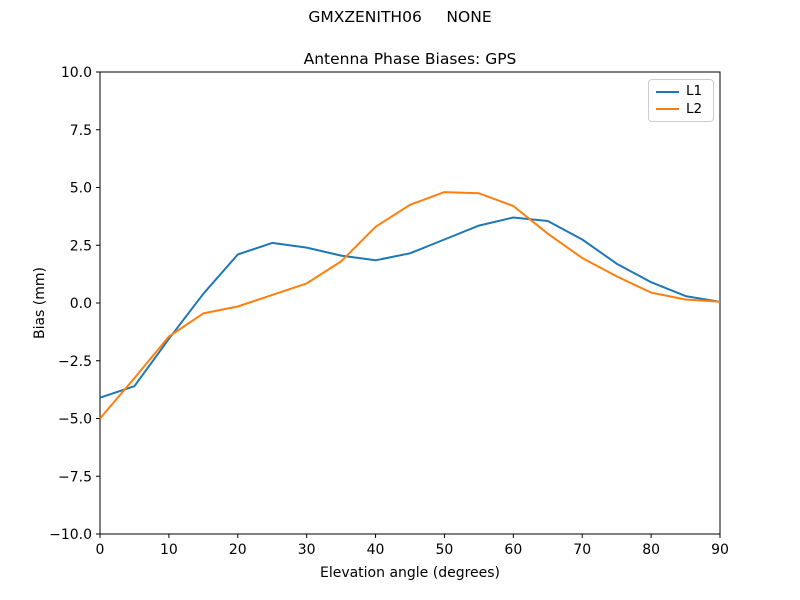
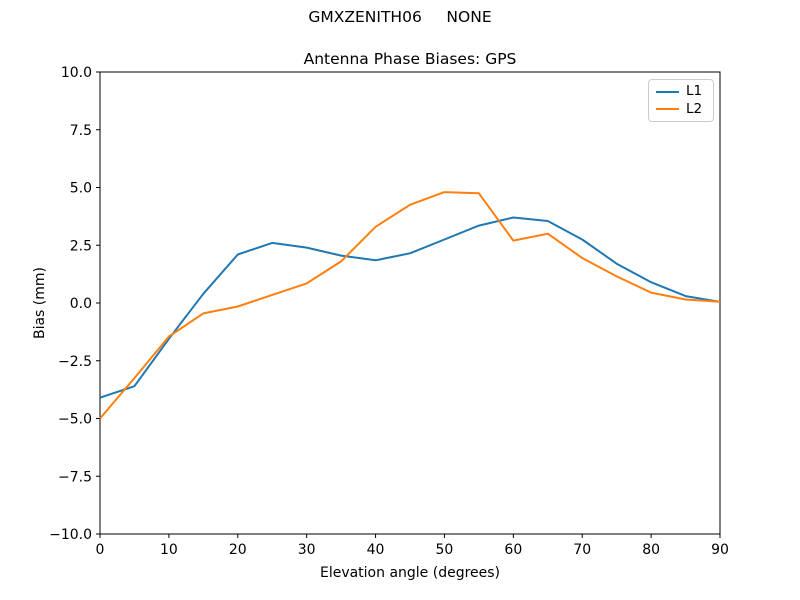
L2/60: 4.2 -> 2.7
